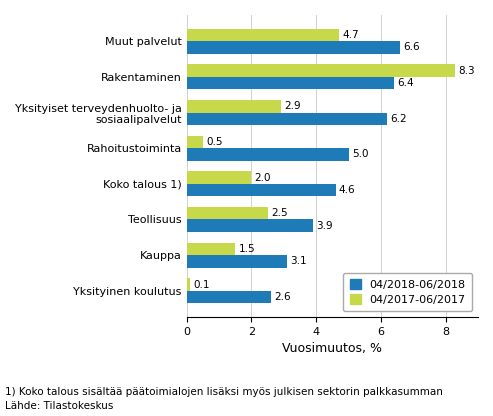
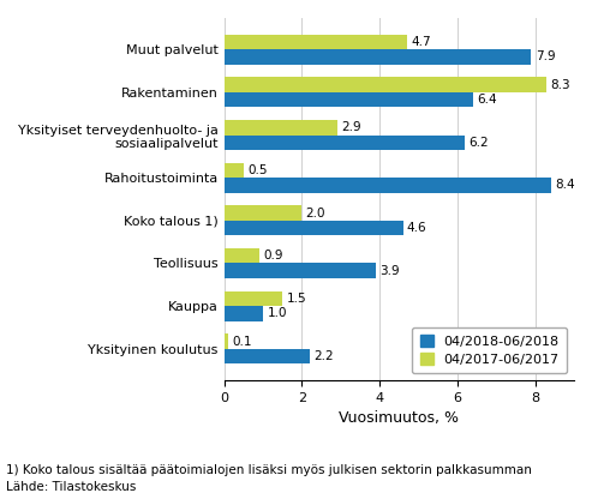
04/2018-06/2018/Muut palvelut: 6.6 -> 7.9
04/2018-06/2018/Rahoitustoiminta: 5.0 -> 8.4
04/2017-06/2017/Teollisuus: 2.5 -> 0.9
04/2018-06/2018/Kauppa: 3.1 -> 1.0
04/2018-06/2018/Yksityinen koulutus: 2.6 -> 2.2
